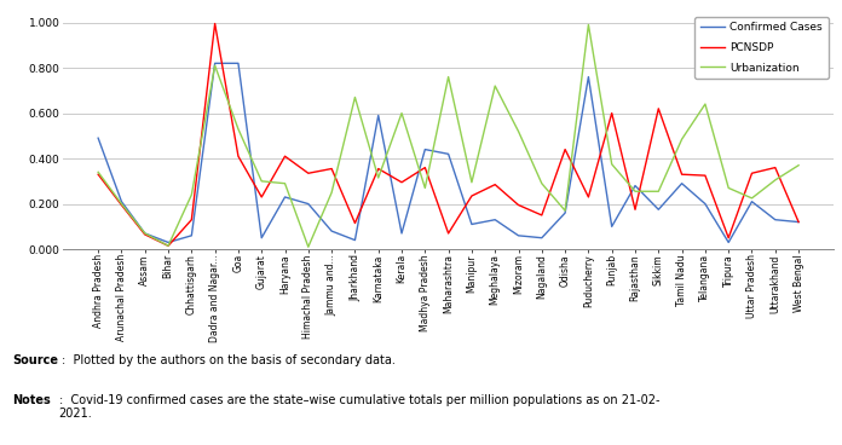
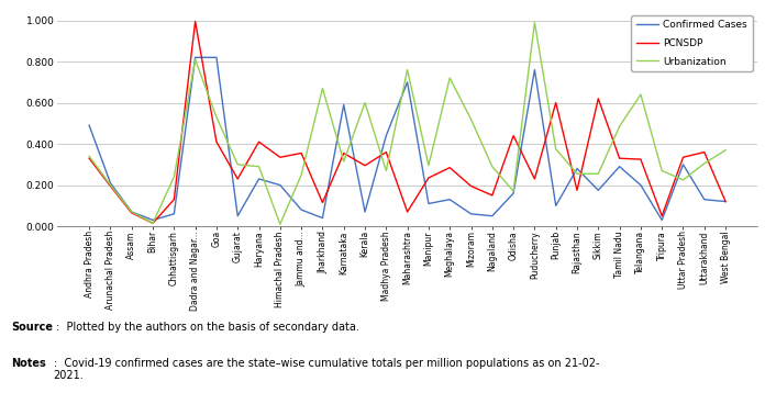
Confirmed Cases/Maharashtra: 0.42 -> 0.70
Confirmed Cases/Uttar Pradesh: 0.21 -> 0.30
